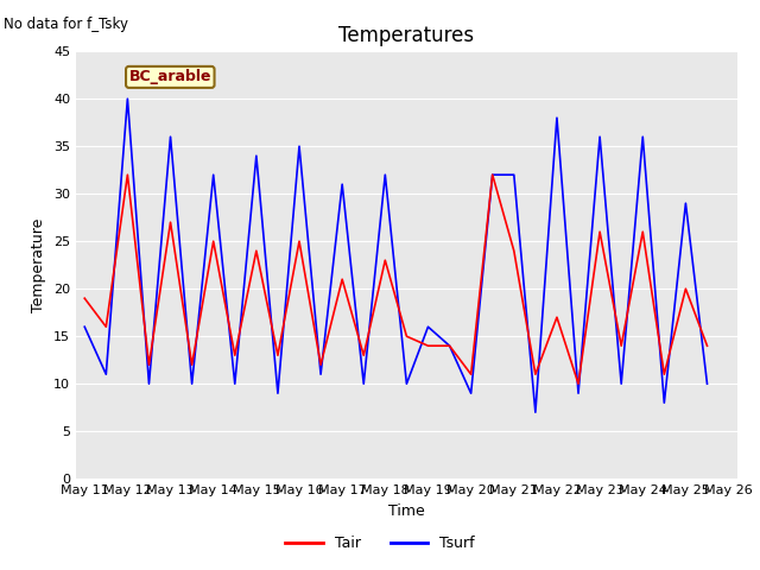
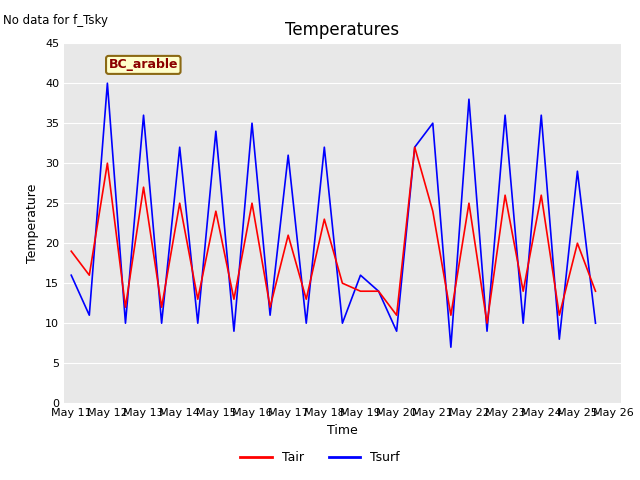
Tair/May 12: 32 -> 30
Tsurf/May 21: 32 -> 35
Tair/May 22: 17 -> 25
